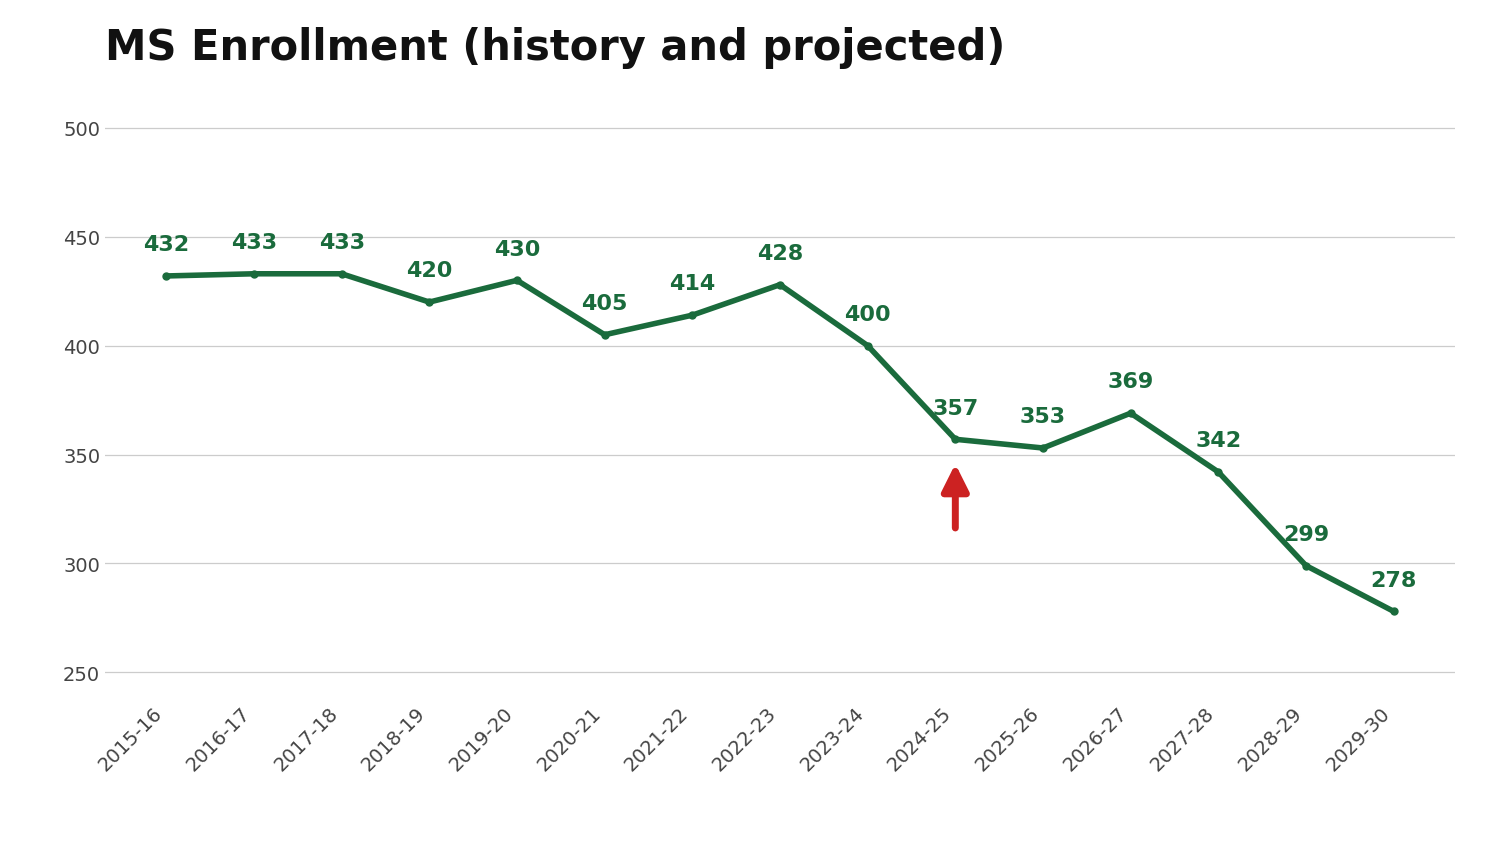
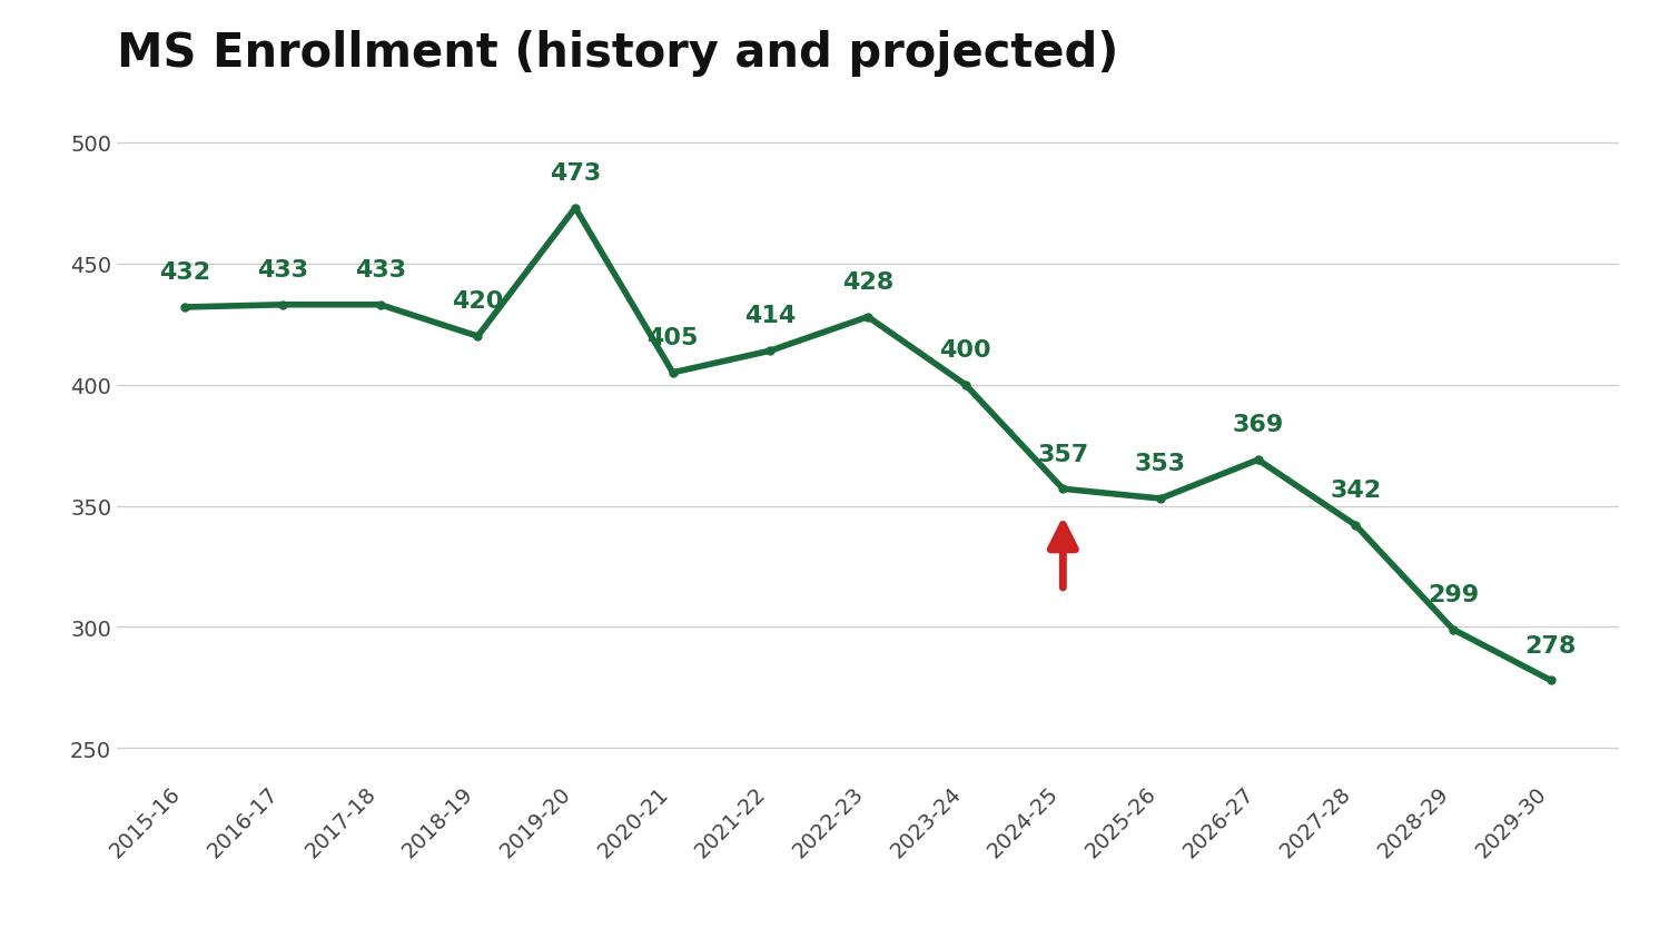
2019-20: 430 -> 473
